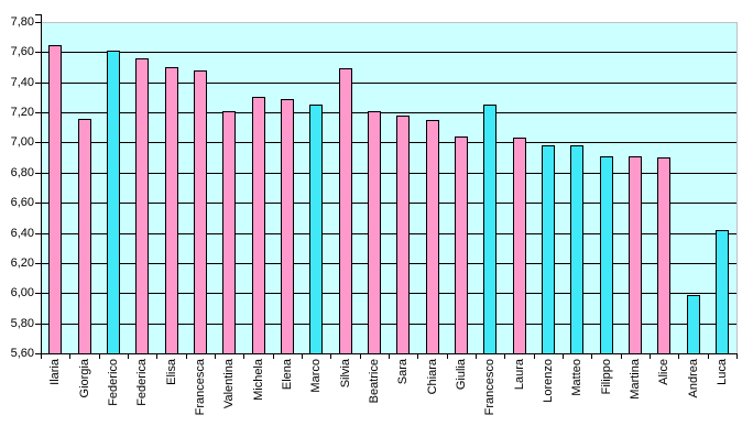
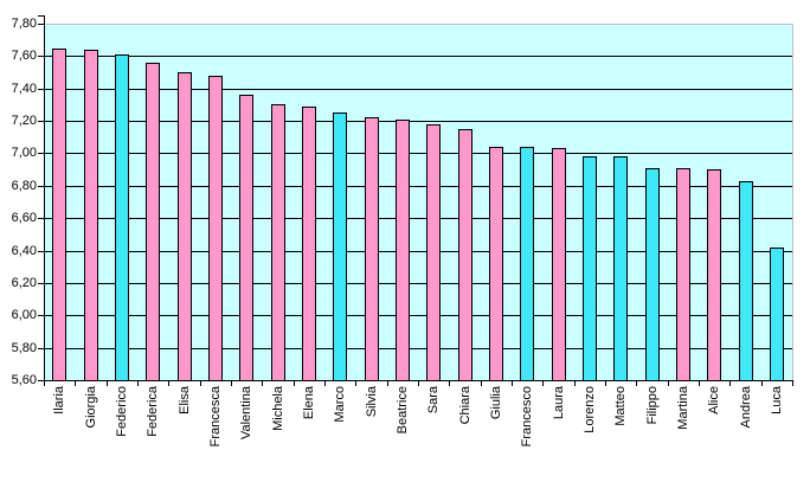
Giorgia: 7,16 -> 7,64
Valentina: 7,21 -> 7,36
Silvia: 7,49 -> 7,22
Francesco: 7,25 -> 7,04
Andrea: 5,99 -> 6,83
